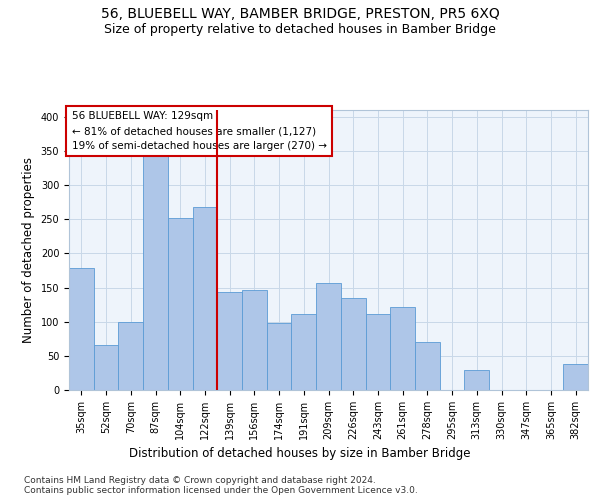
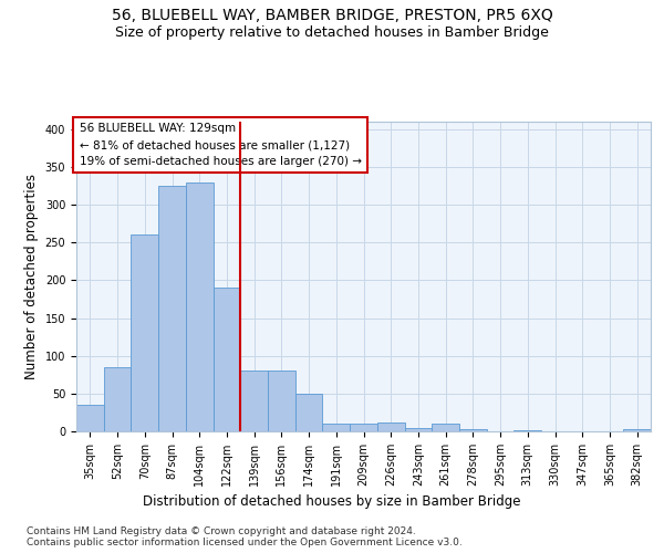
35sqm: 178 -> 35
52sqm: 66 -> 85
70sqm: 100 -> 260
87sqm: 346 -> 325
104sqm: 252 -> 330
122sqm: 268 -> 190
139sqm: 144 -> 80
156sqm: 146 -> 80
174sqm: 98 -> 50
191sqm: 112 -> 10
209sqm: 156 -> 10
226sqm: 134 -> 12
243sqm: 112 -> 5
261sqm: 122 -> 10
278sqm: 70 -> 3
313sqm: 30 -> 2
382sqm: 38 -> 3
